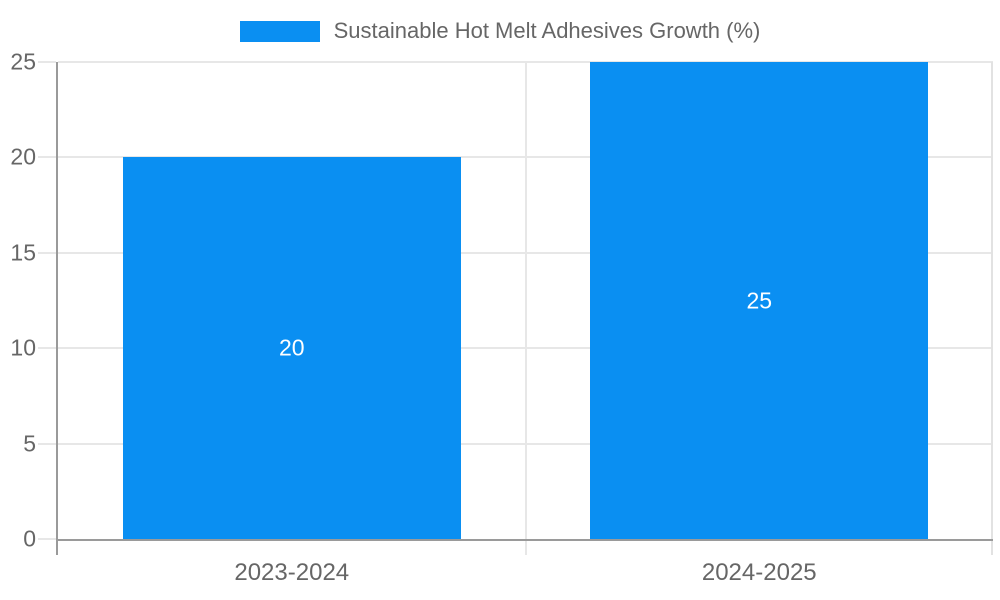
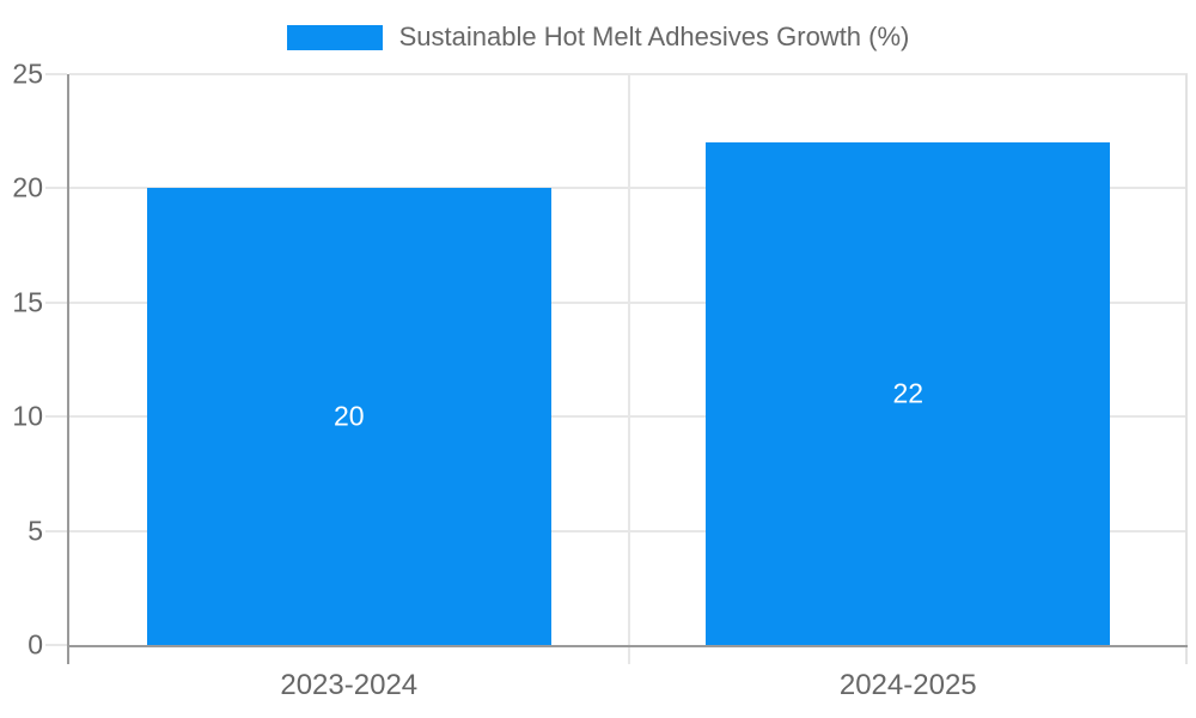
2024-2025: 25 -> 22
